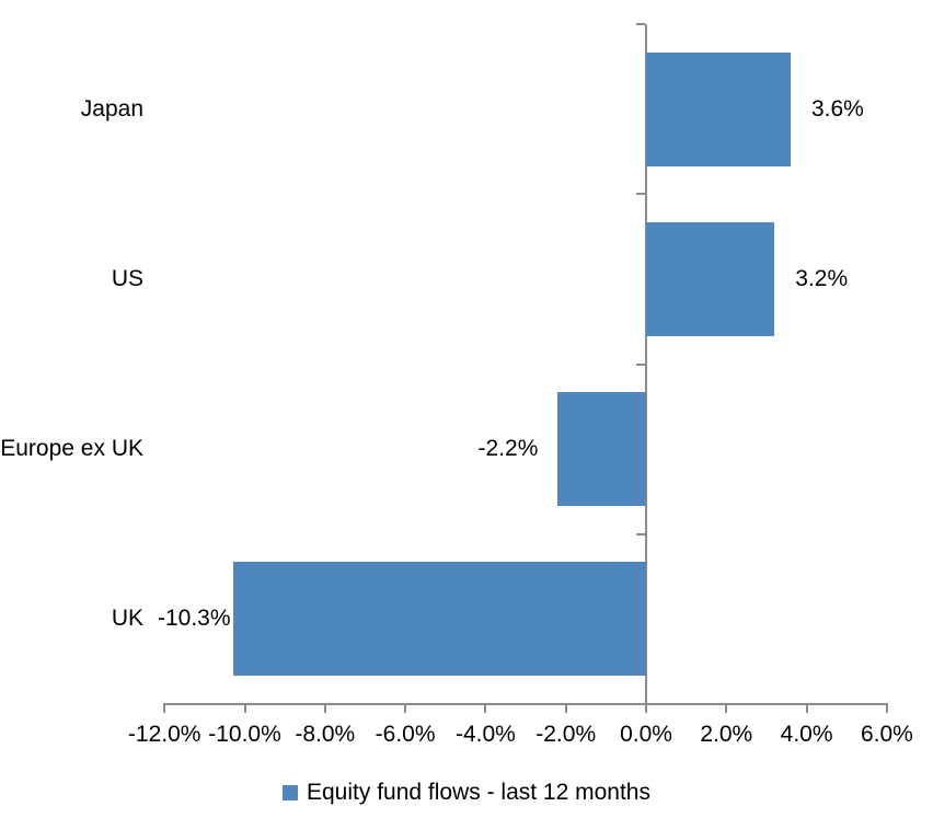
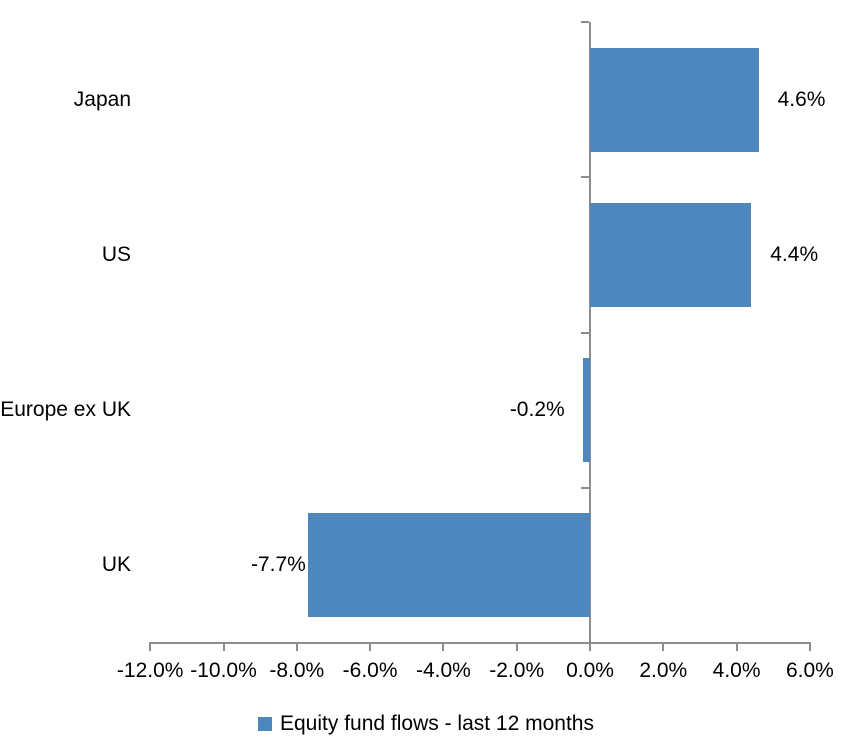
Japan: 3.6% -> 4.6%
US: 3.2% -> 4.4%
Europe ex UK: -2.2% -> -0.2%
UK: -10.3% -> -7.7%
